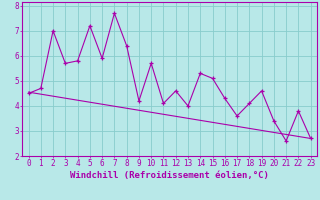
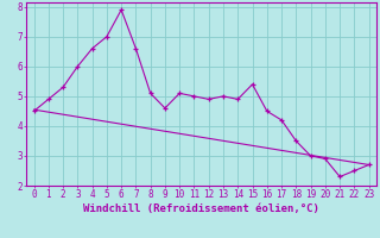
1: 4.7 -> 4.9
2: 7.0 -> 5.3
3: 5.7 -> 6.0
4: 5.8 -> 6.6
5: 7.2 -> 7.0
6: 5.9 -> 7.9
7: 7.7 -> 6.6
8: 6.4 -> 5.1
9: 4.2 -> 4.6
10: 5.7 -> 5.1
11: 4.1 -> 5.0
12: 4.6 -> 4.9
13: 4.0 -> 5.0
14: 5.3 -> 4.9
15: 5.1 -> 5.4
16: 4.3 -> 4.5
17: 3.6 -> 4.2
18: 4.1 -> 3.5
19: 4.6 -> 3.0
20: 3.4 -> 2.9
21: 2.6 -> 2.3
22: 3.8 -> 2.5
